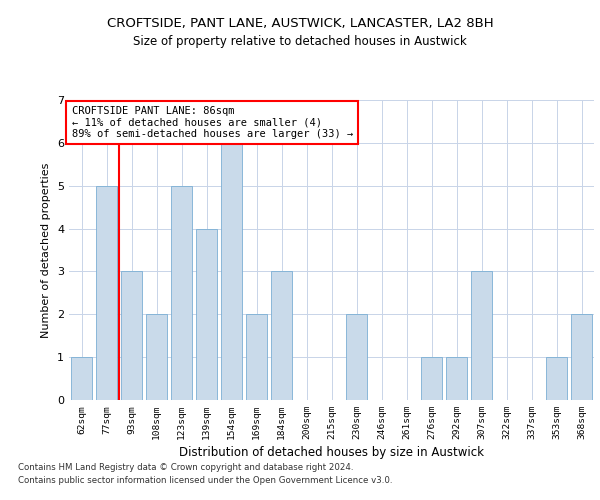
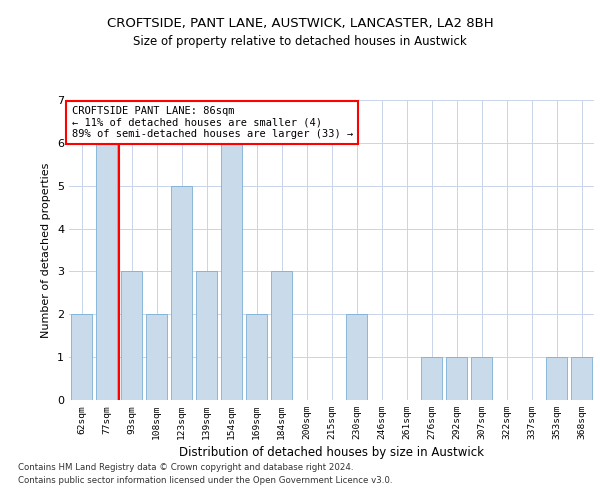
62sqm: 1 -> 2
77sqm: 5 -> 6
139sqm: 4 -> 3
307sqm: 3 -> 1
368sqm: 2 -> 1
